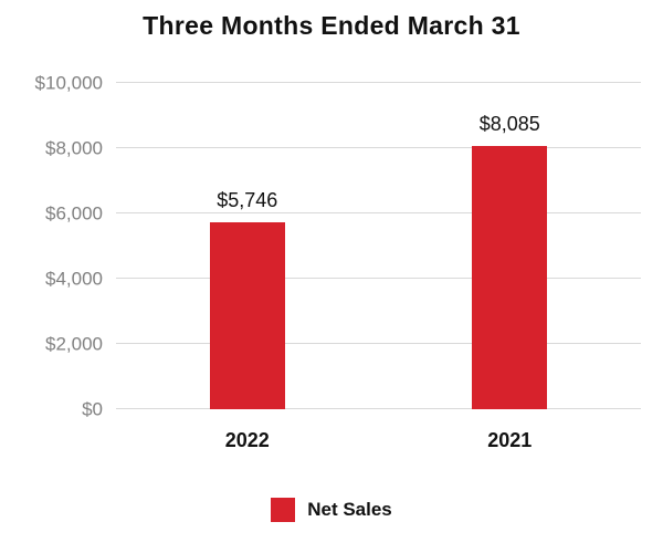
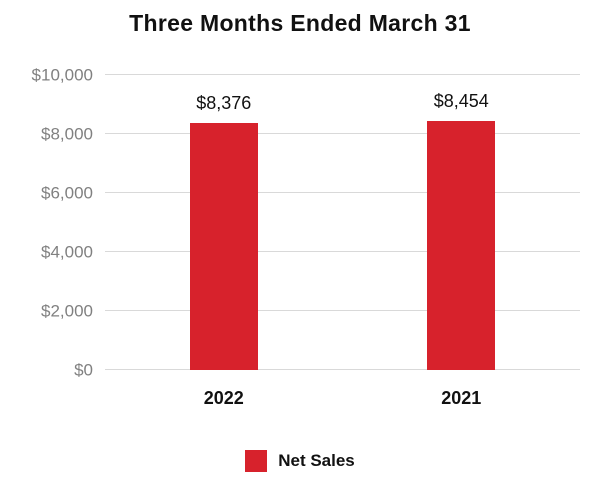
2022: $5,746 -> $8,376
2021: $8,085 -> $8,454
